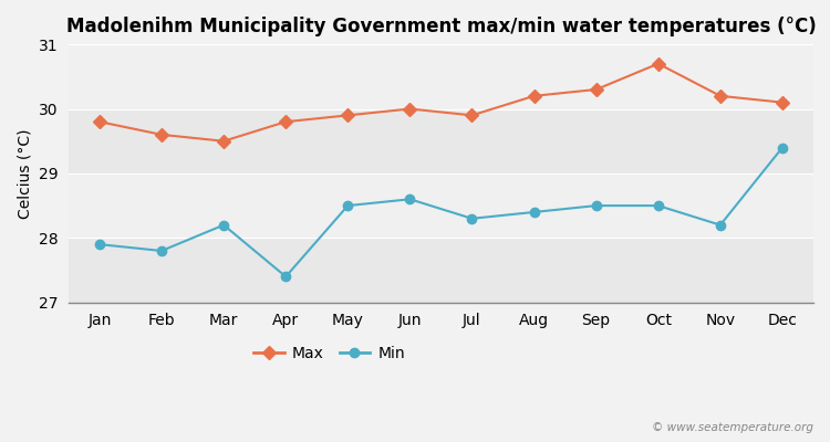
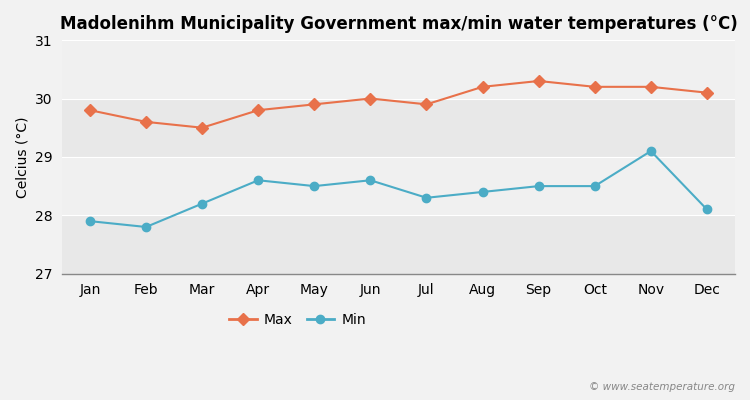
Min/Apr: 27.4 -> 28.6
Max/Oct: 30.7 -> 30.2
Min/Nov: 28.2 -> 29.1
Min/Dec: 29.4 -> 28.1
